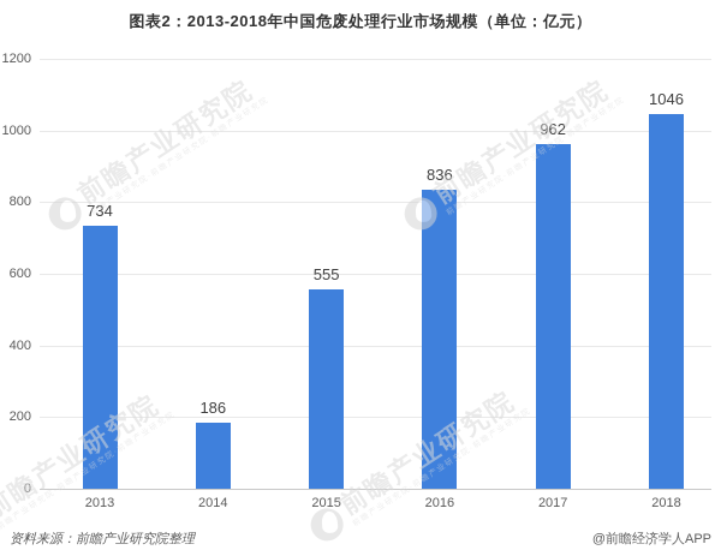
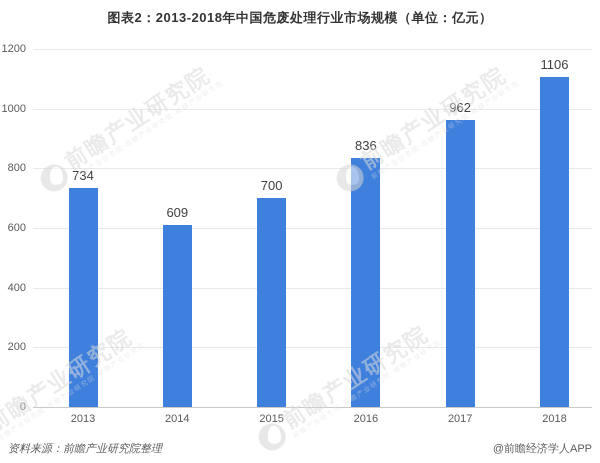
2014: 186 -> 609
2015: 555 -> 700
2018: 1046 -> 1106
